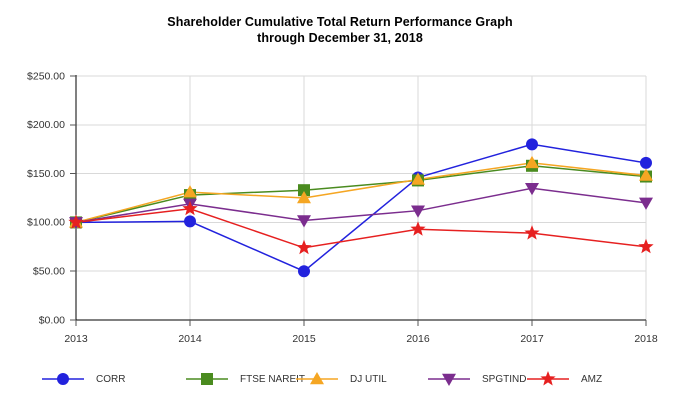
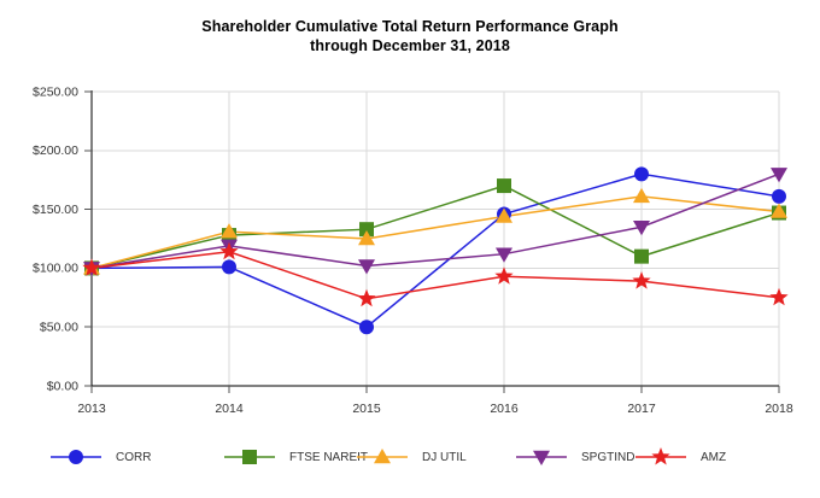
FTSE NAREIT/2016: $140 -> $170
FTSE NAREIT/2017: $160 -> $110
SPGTIND/2018: $120 -> $180
